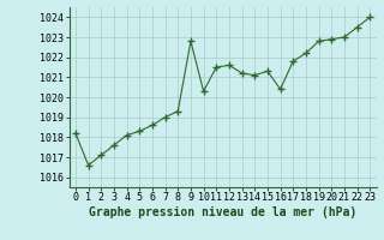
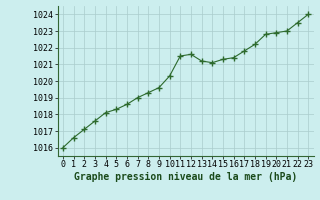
0: 1018.2 -> 1016.0
9: 1022.8 -> 1019.6
16: 1020.4 -> 1021.4
